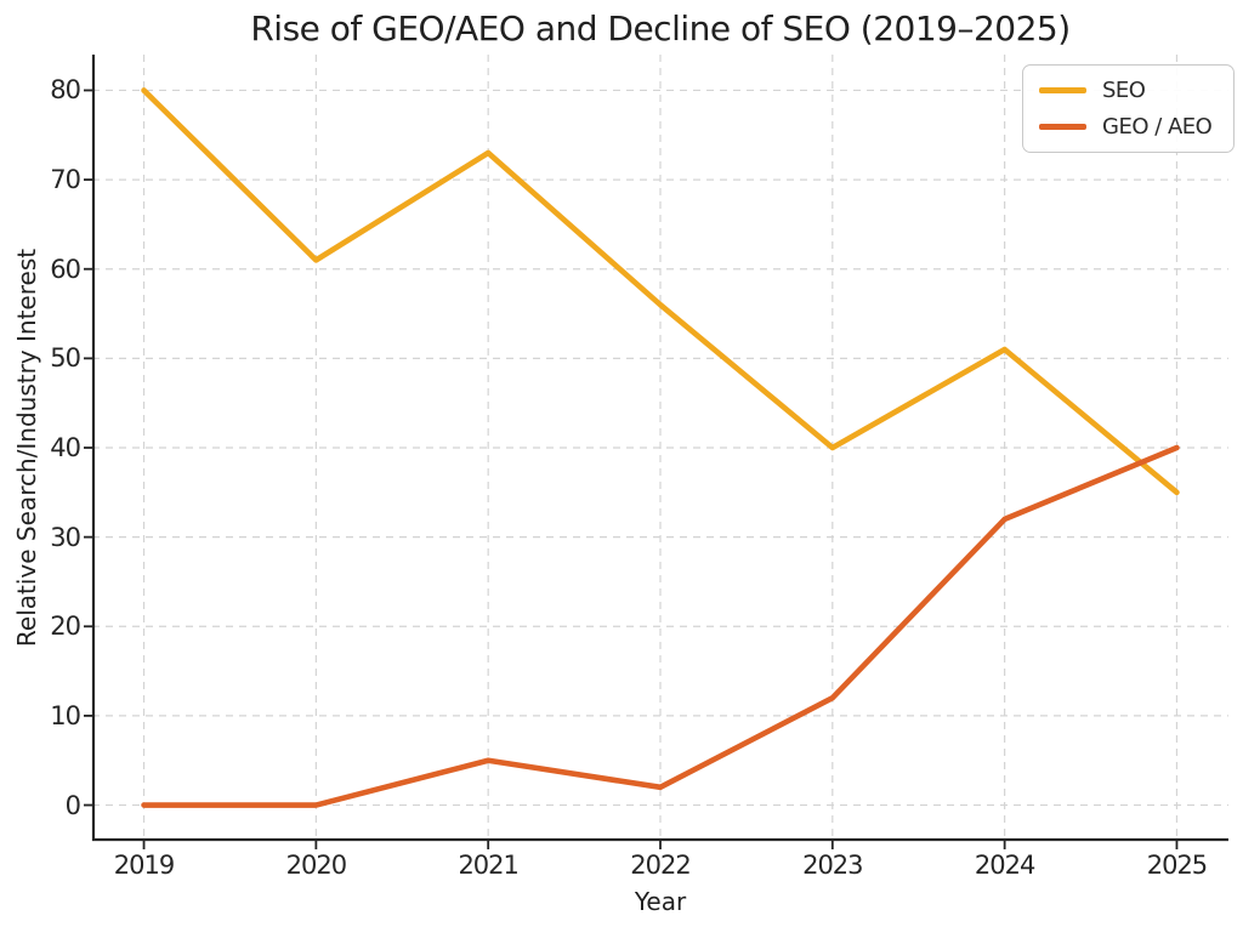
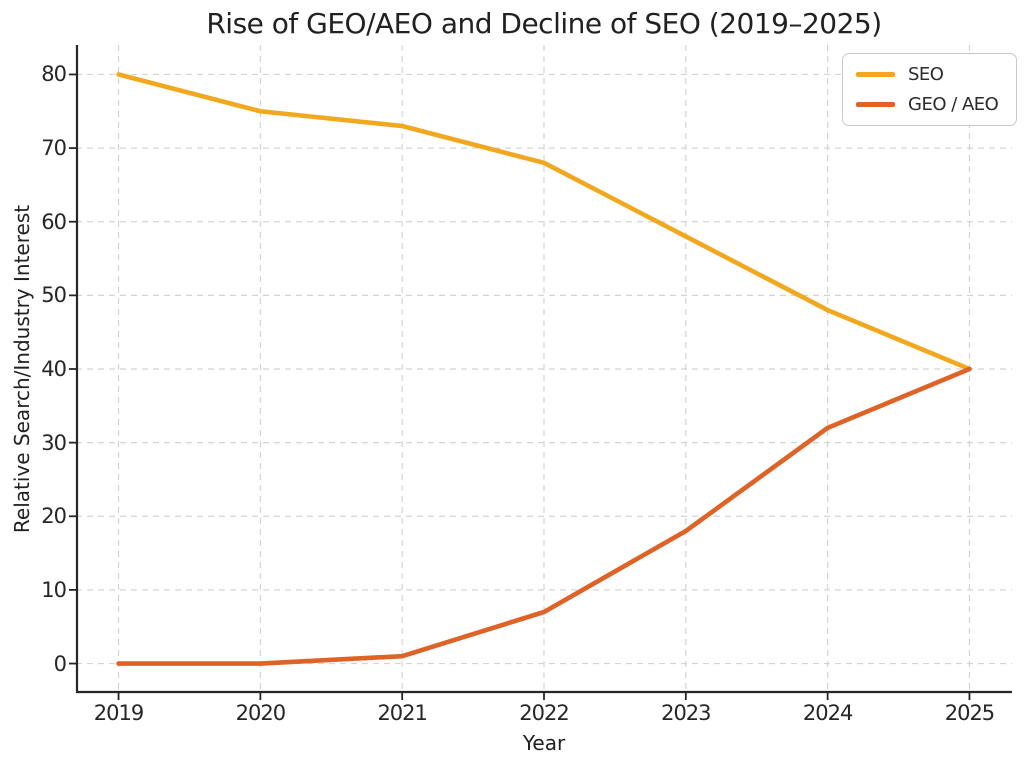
SEO/2020: 61 -> 75
GEO / AEO/2021: 5 -> 1
SEO/2022: 56 -> 68
GEO / AEO/2022: 2 -> 7
SEO/2023: 40 -> 58
GEO / AEO/2023: 12 -> 18
SEO/2024: 51 -> 48
SEO/2025: 35 -> 40
